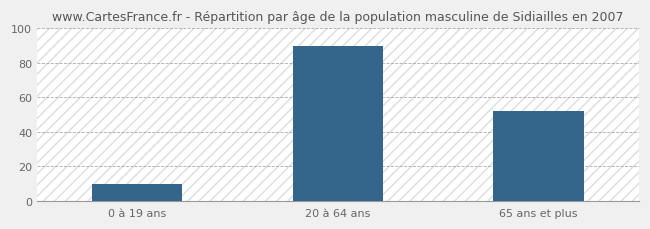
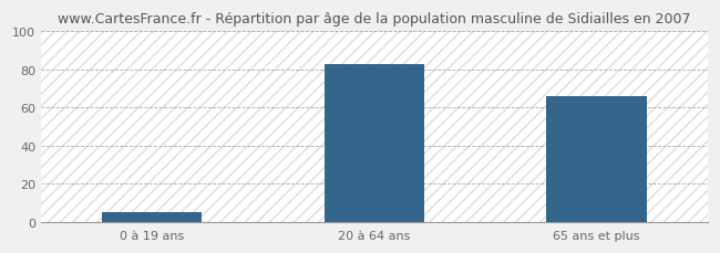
0 à 19 ans: 10 -> 5
20 à 64 ans: 90 -> 83
65 ans et plus: 52 -> 66
